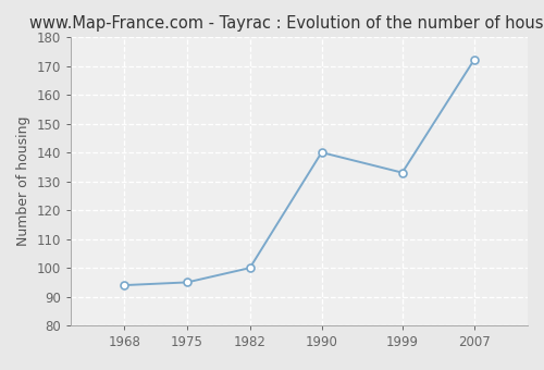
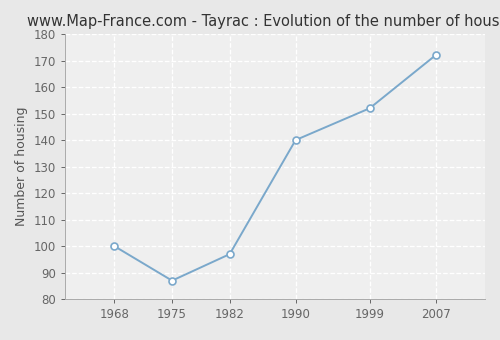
1968: 94 -> 100
1975: 95 -> 87
1982: 100 -> 97
1999: 133 -> 152
